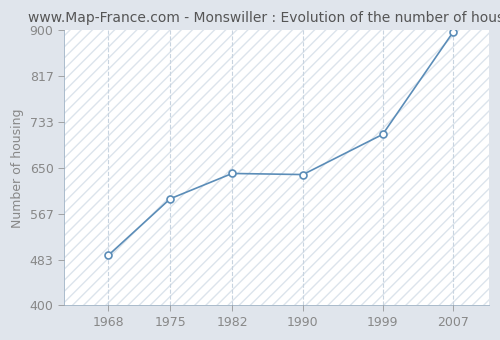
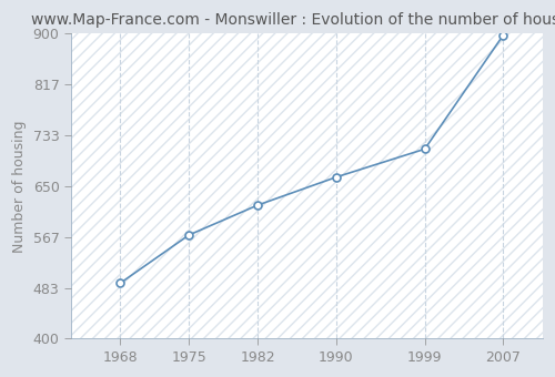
1975: 594 -> 570
1982: 640 -> 619
1990: 638 -> 665
